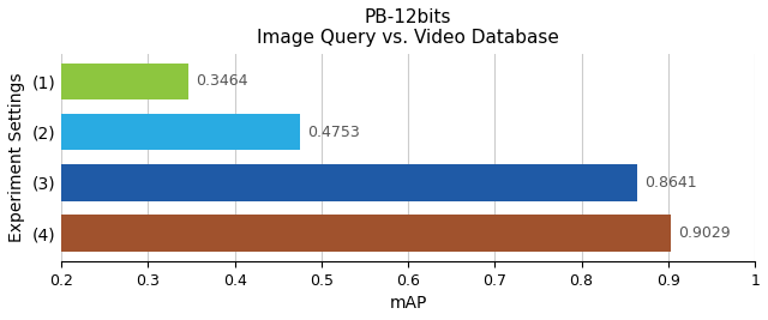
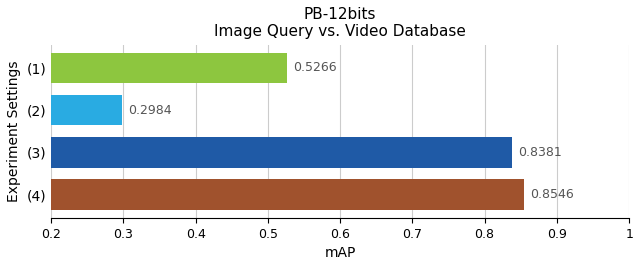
(1): 0.3464 -> 0.5266
(2): 0.4753 -> 0.2984
(3): 0.8641 -> 0.8381
(4): 0.9029 -> 0.8546
